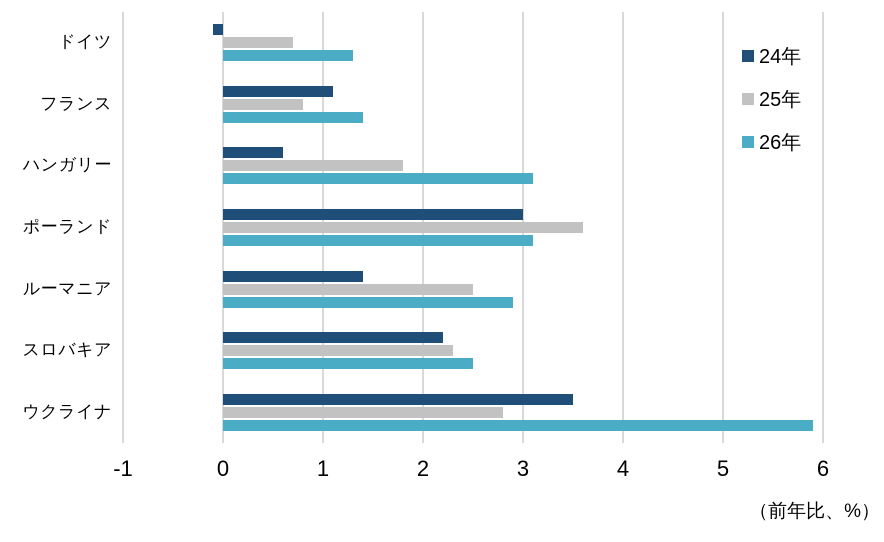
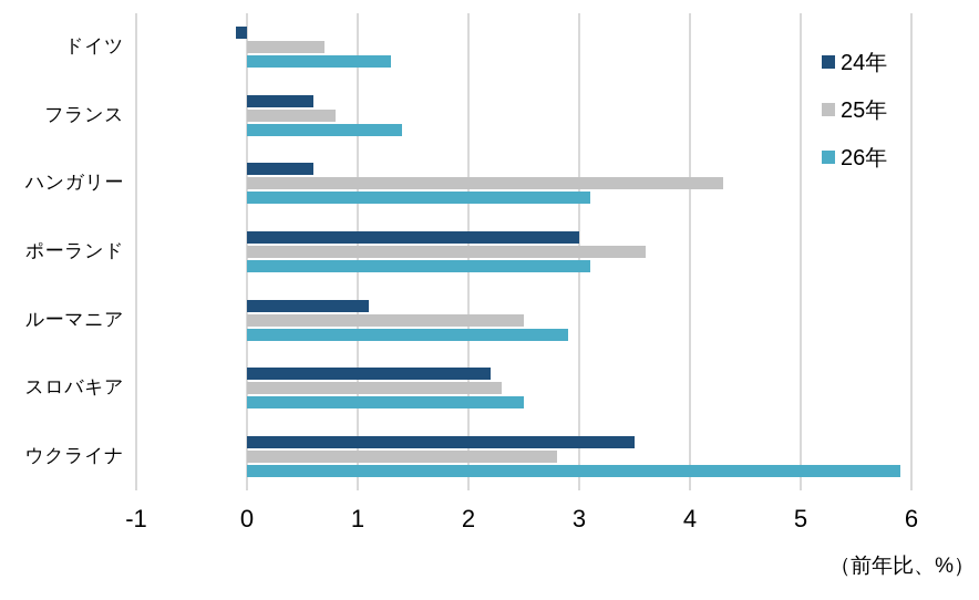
24年/フランス: 1.1 -> 0.6
25年/ハンガリー: 1.8 -> 4.3
24年/ルーマニア: 1.4 -> 1.1
